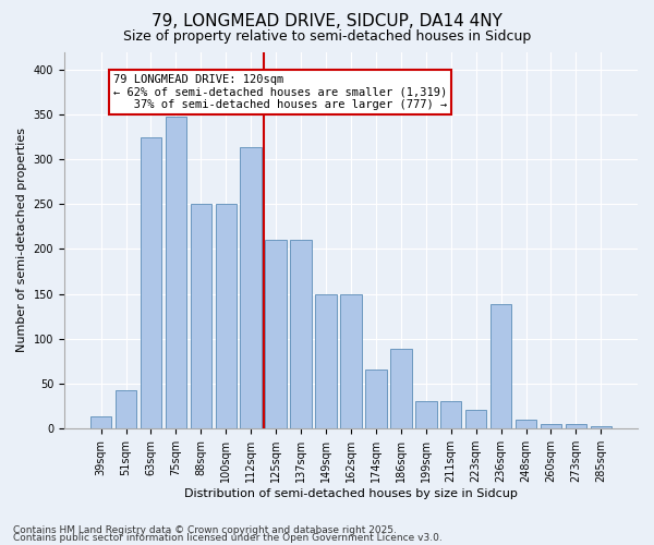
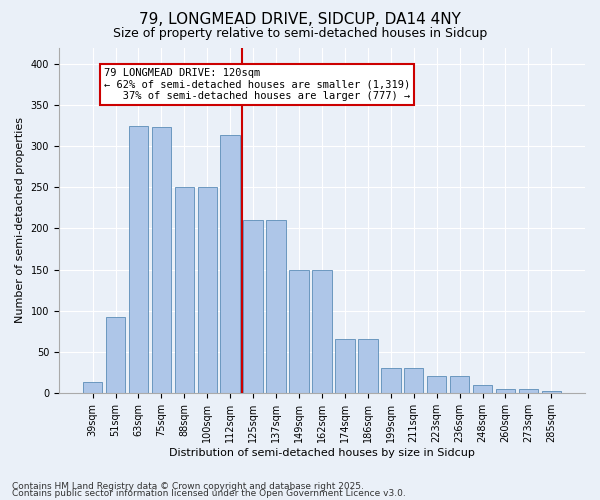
51sqm: 42 -> 92
75sqm: 348 -> 323
186sqm: 88 -> 65
236sqm: 138 -> 20
